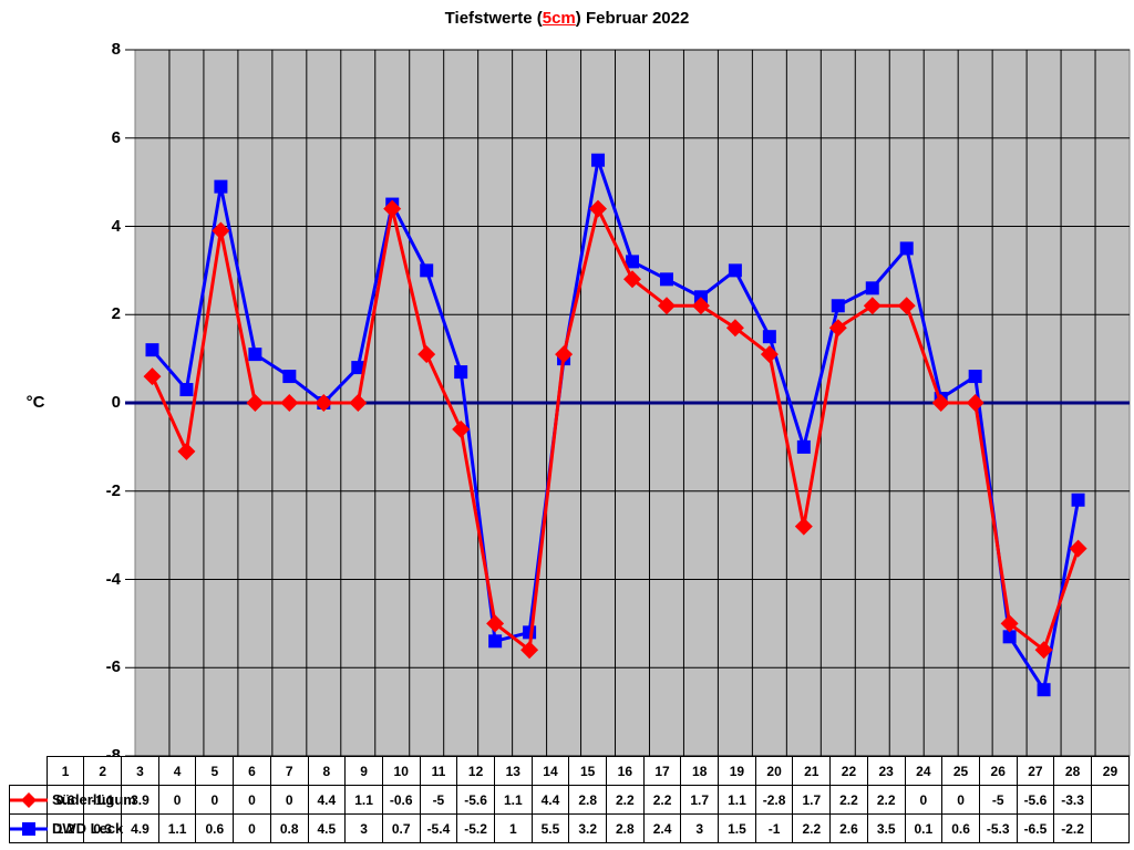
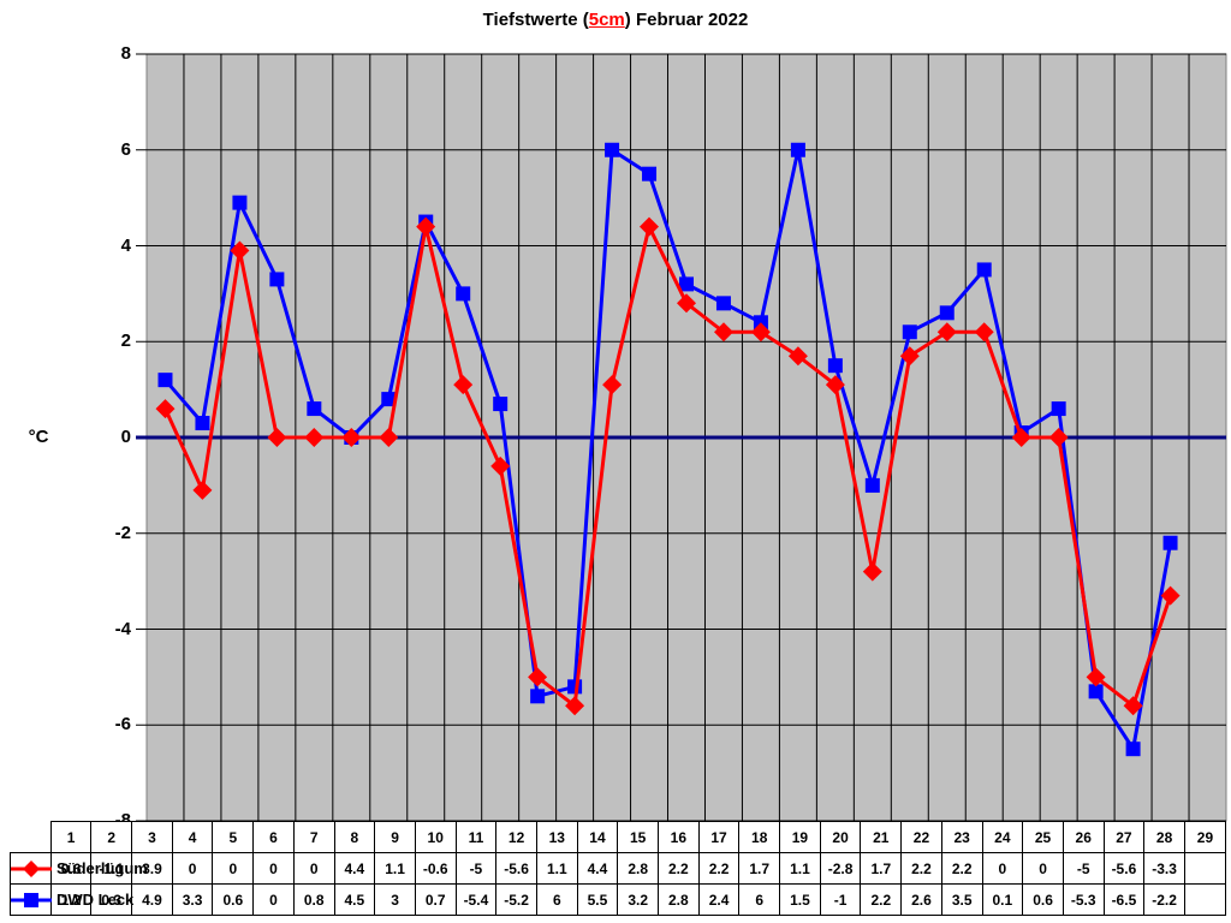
DWD Leck/4: 1.1 -> 3.3
DWD Leck/13: 1 -> 6
DWD Leck/18: 3 -> 6
